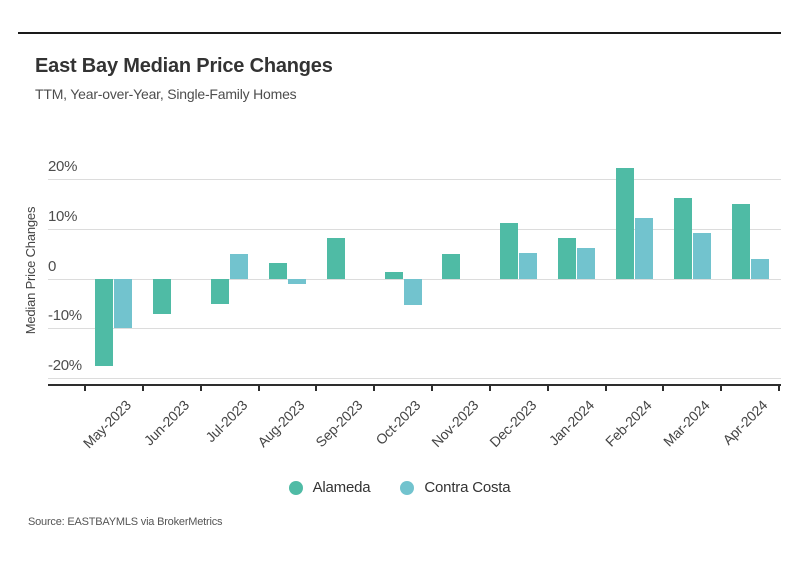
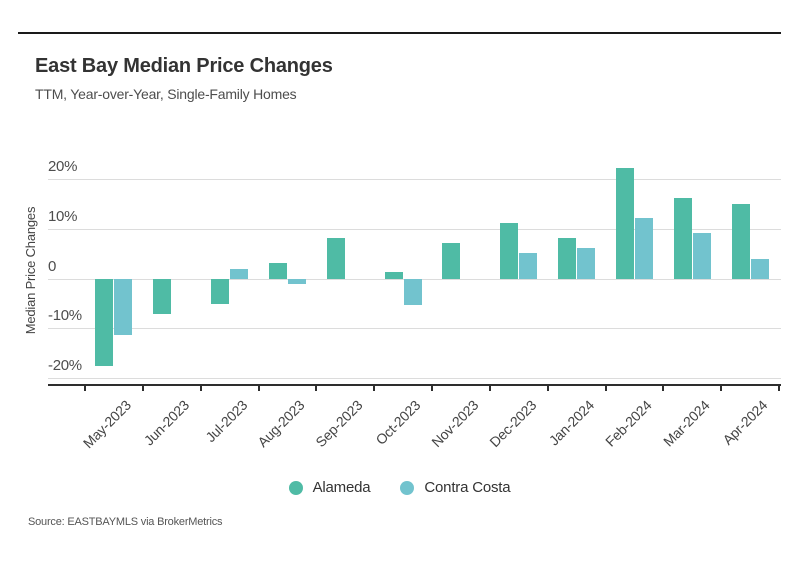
Contra Costa/May-2023: -10% -> -11%
Contra Costa/Jul-2023: 5% -> 2%
Alameda/Nov-2023: 5% -> 7%
